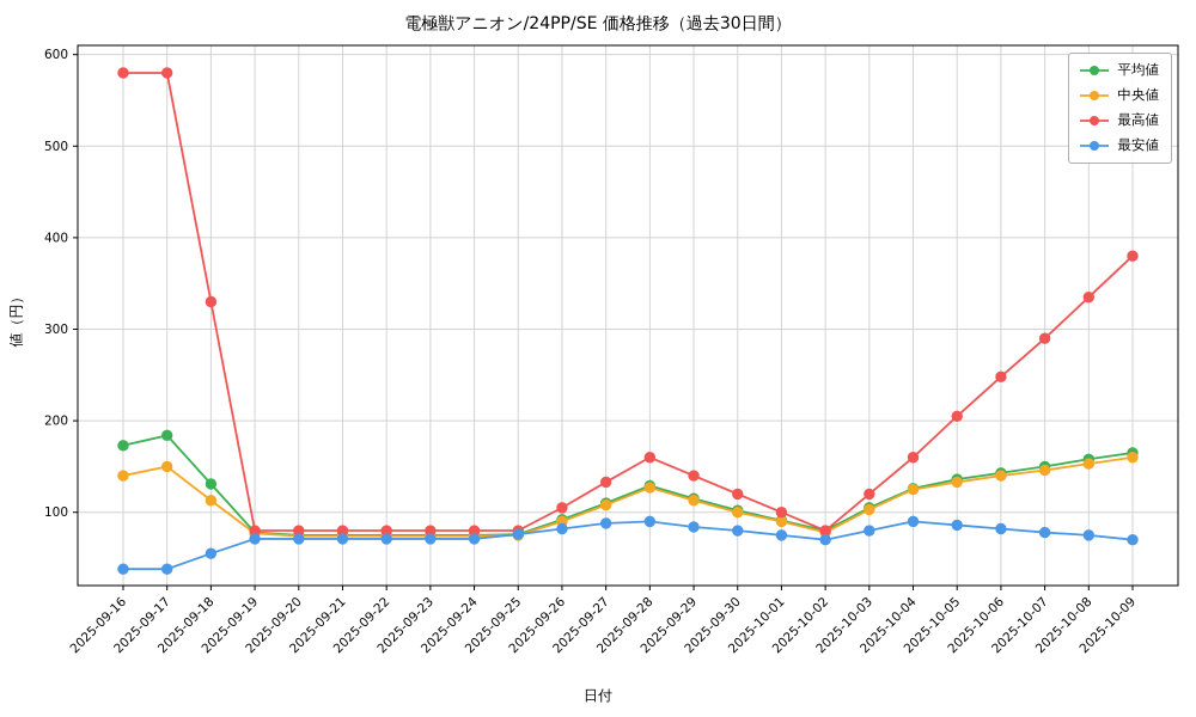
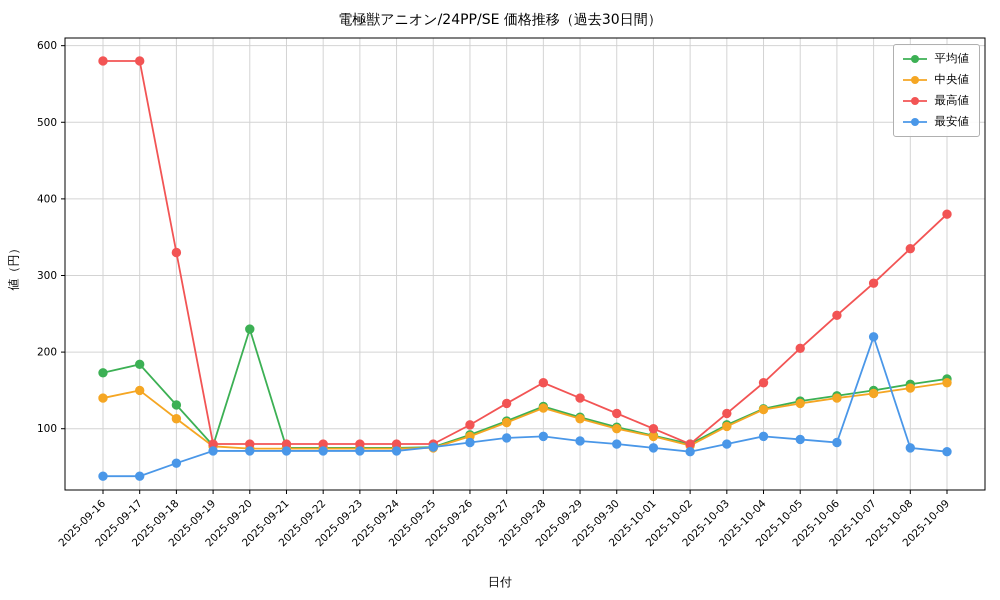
平均値/2025-09-20: 80 -> 230
最安値/2025-10-07: 80 -> 220
